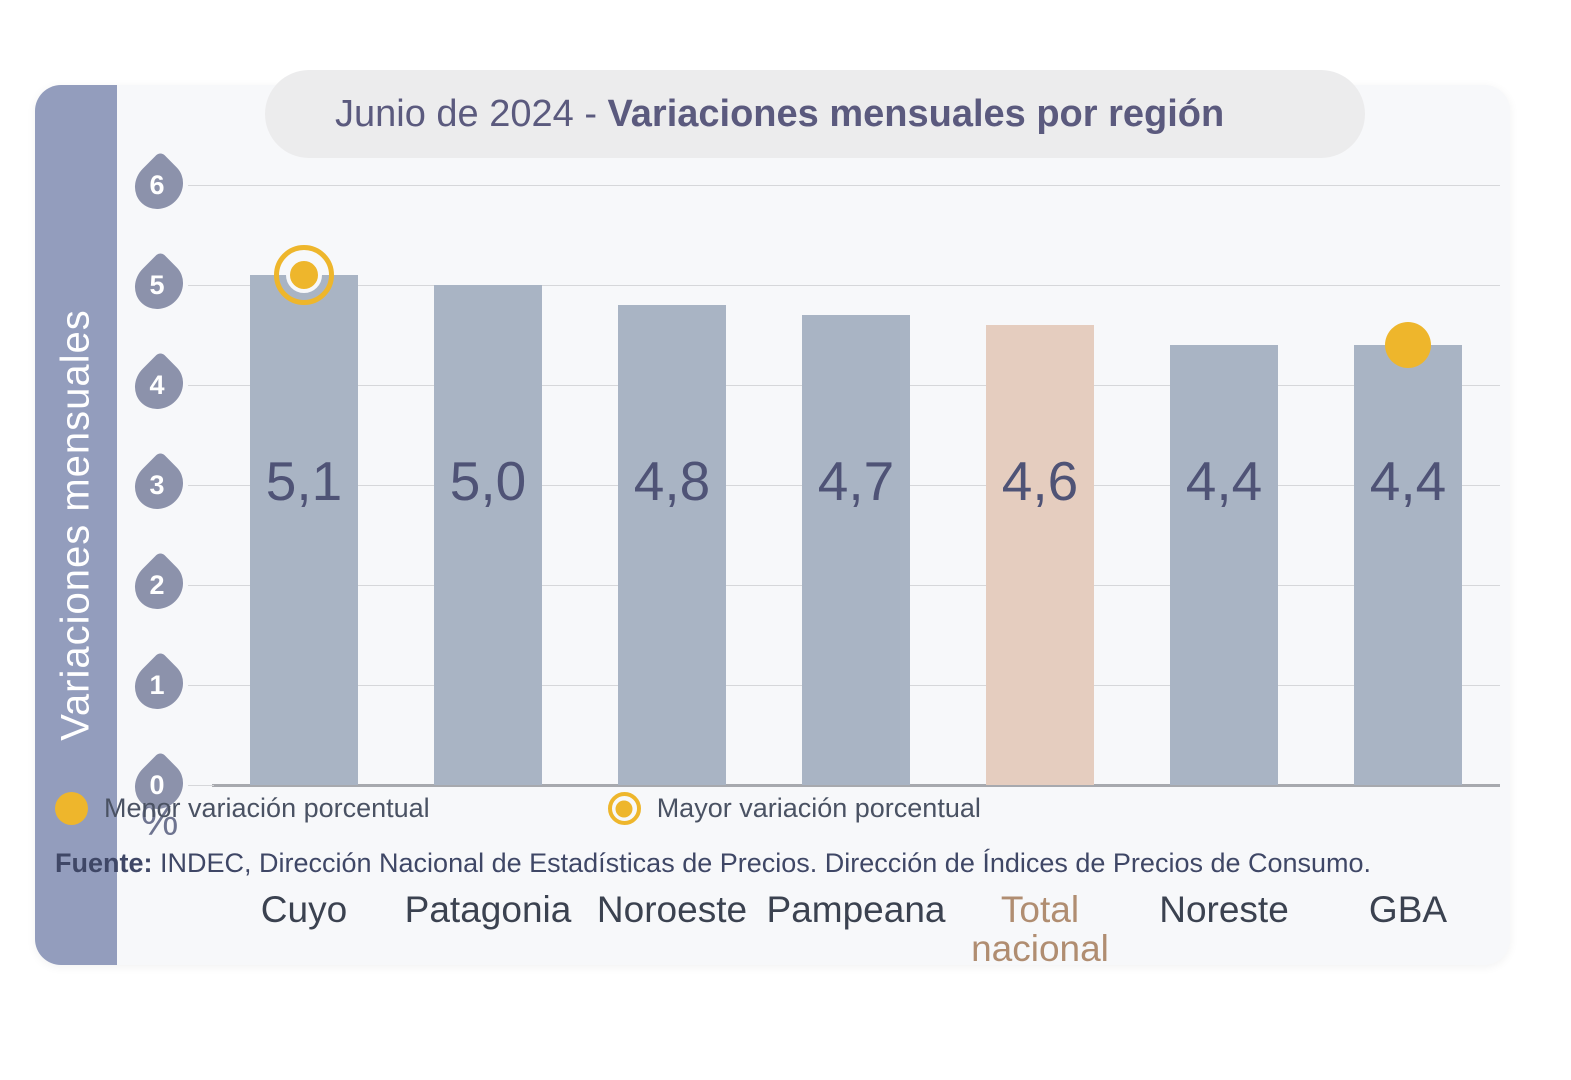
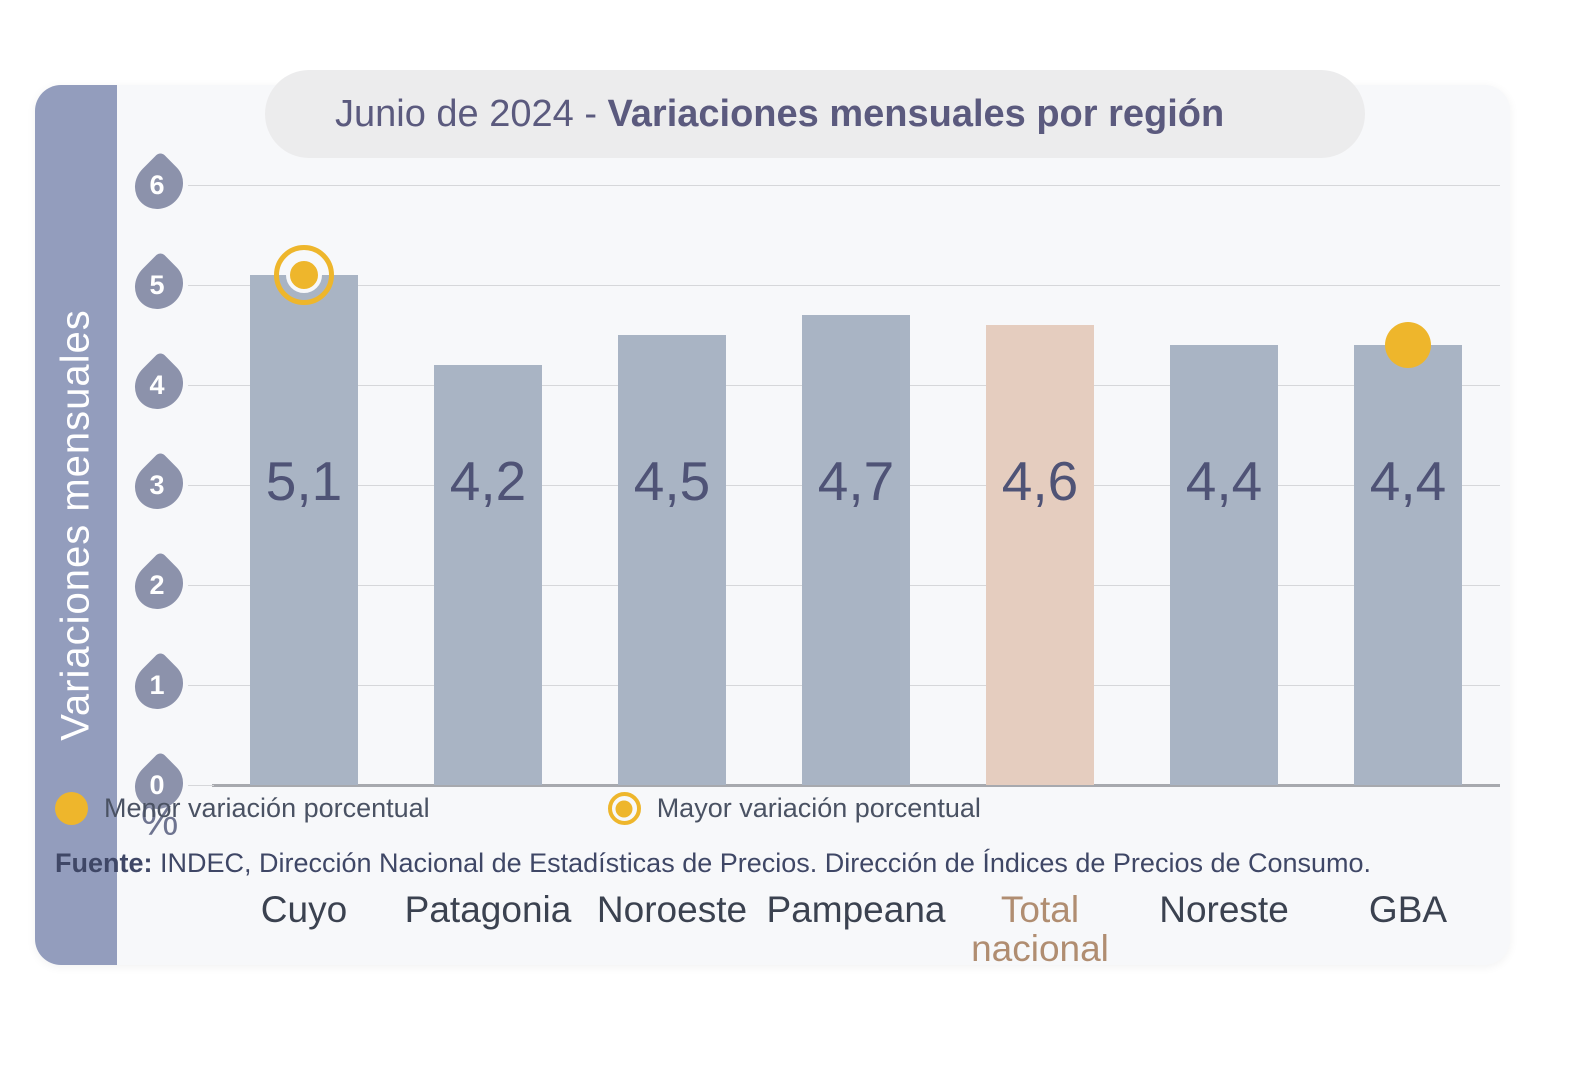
Patagonia: 5,0 -> 4,2
Noroeste: 4,8 -> 4,5
